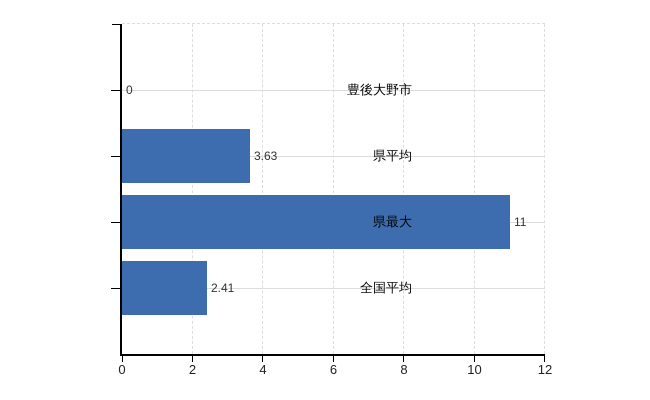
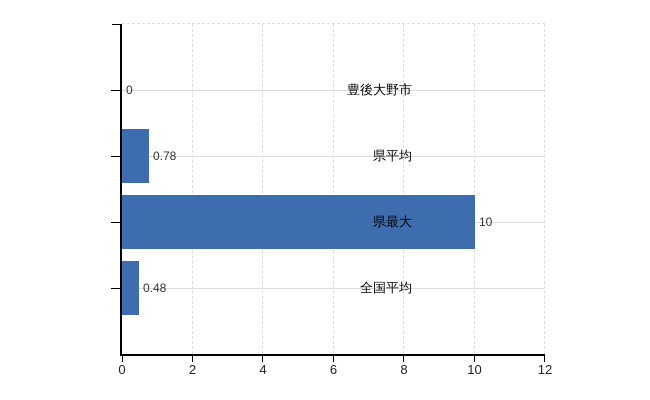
県平均: 3.63 -> 0.78
県最大: 11 -> 10
全国平均: 2.41 -> 0.48
